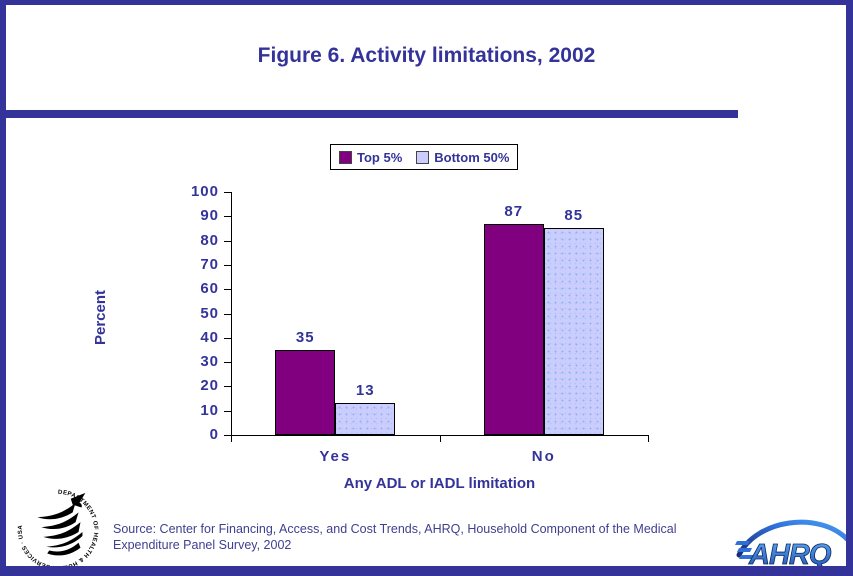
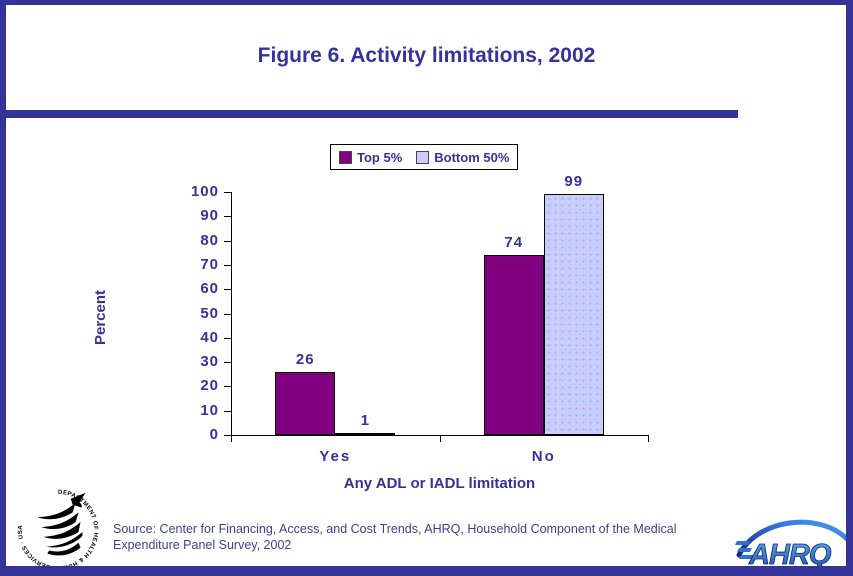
Top 5%/Yes: 35 -> 26
Bottom 50%/Yes: 13 -> 1
Top 5%/No: 87 -> 74
Bottom 50%/No: 85 -> 99
